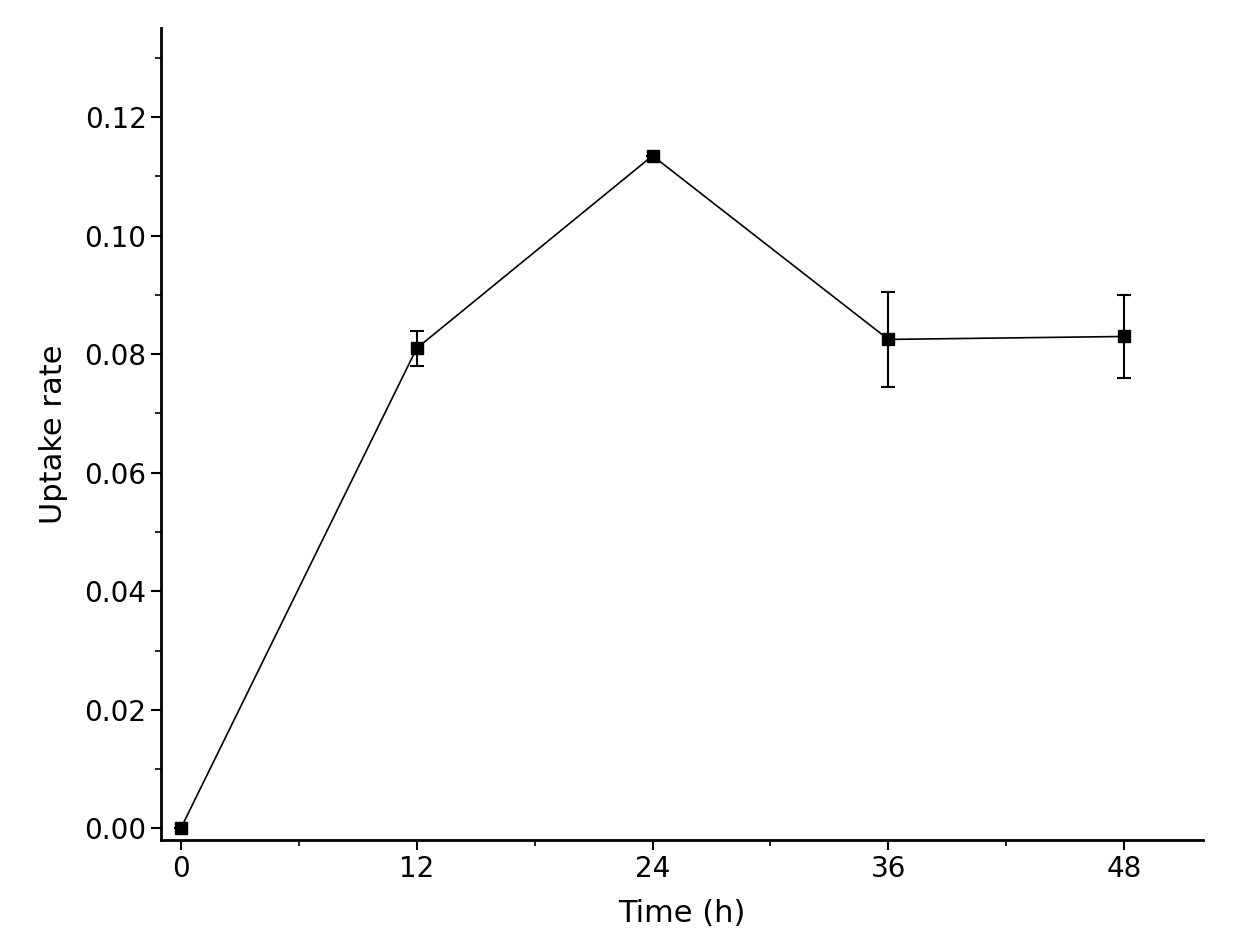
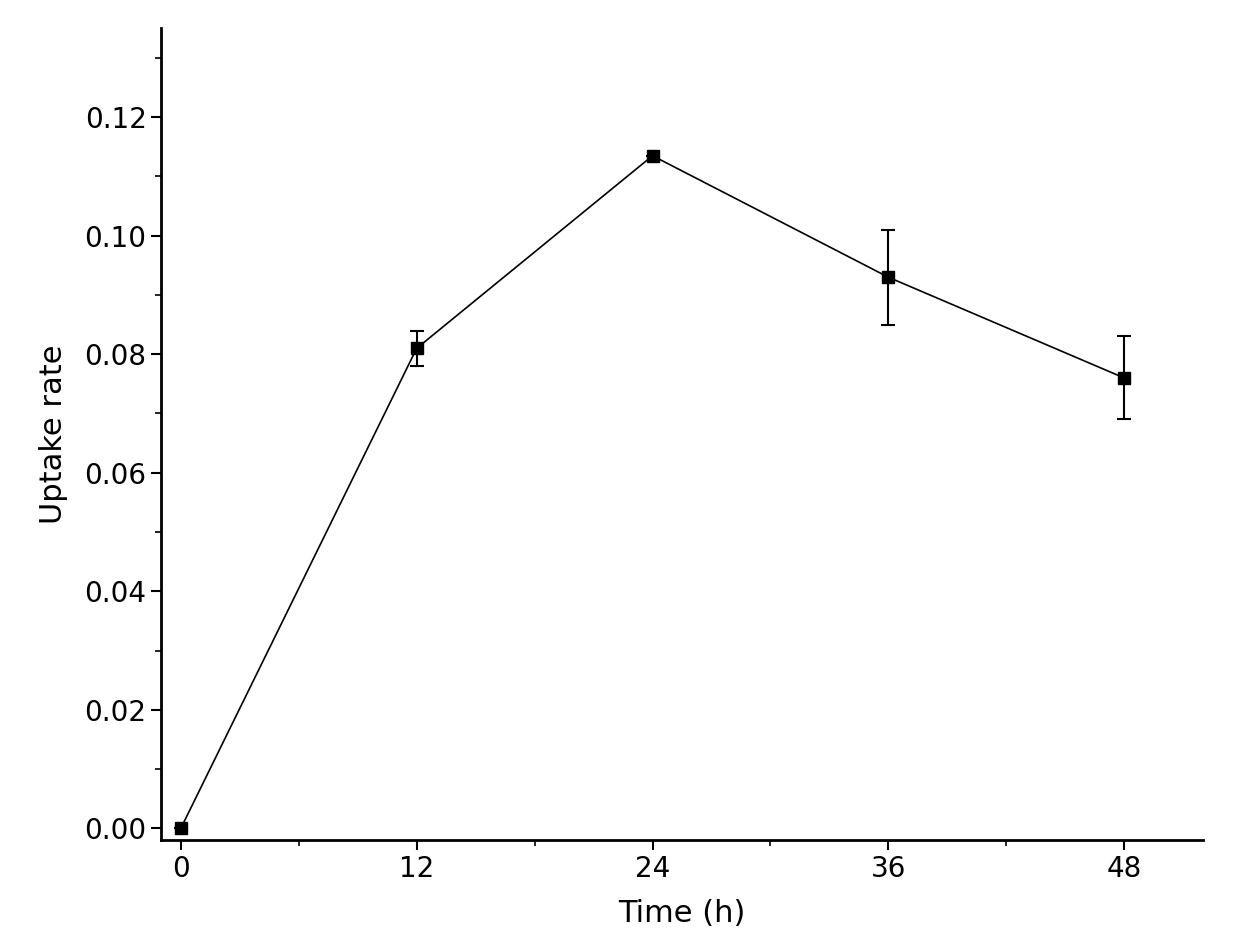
36: 0.0825 -> 0.0930
48: 0.0830 -> 0.0760
